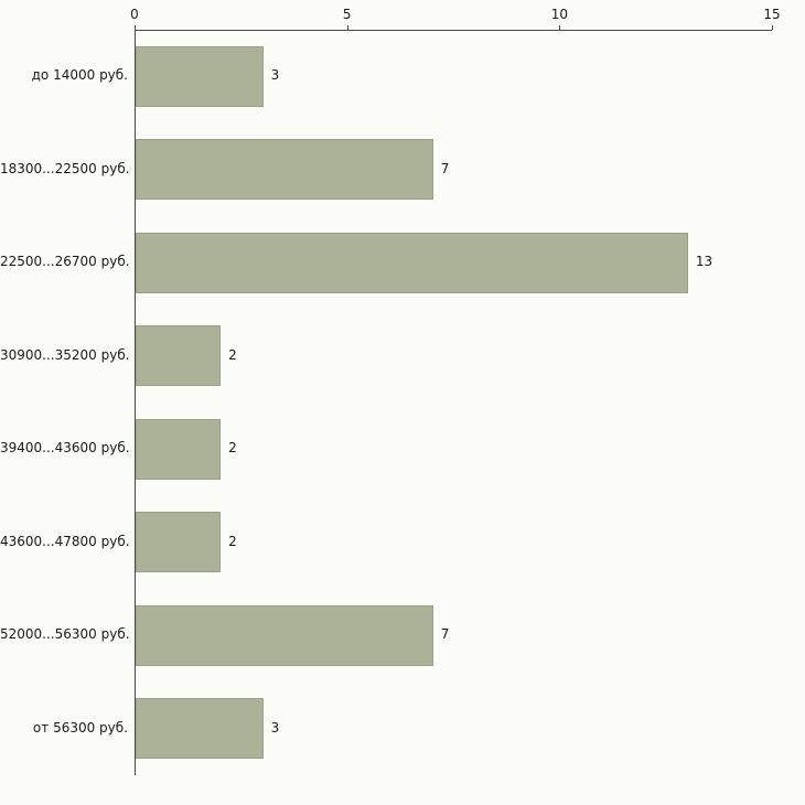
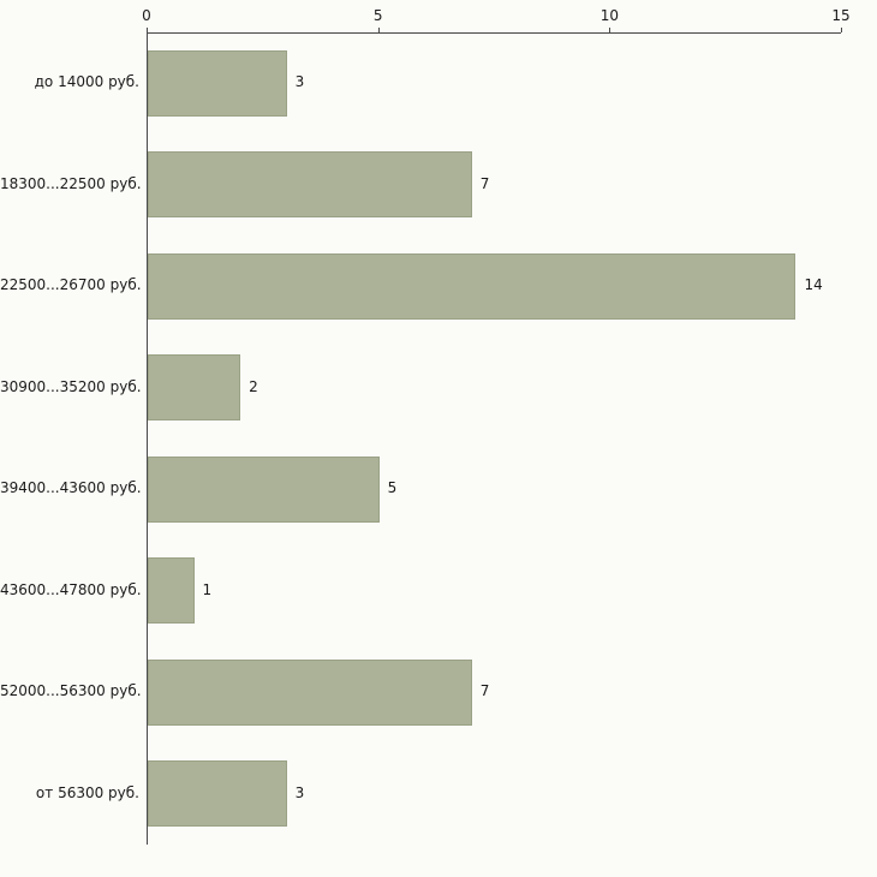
22500...26700 руб.: 13 -> 14
39400...43600 руб.: 2 -> 5
43600...47800 руб.: 2 -> 1
